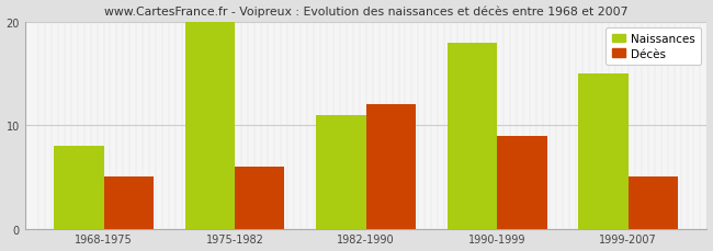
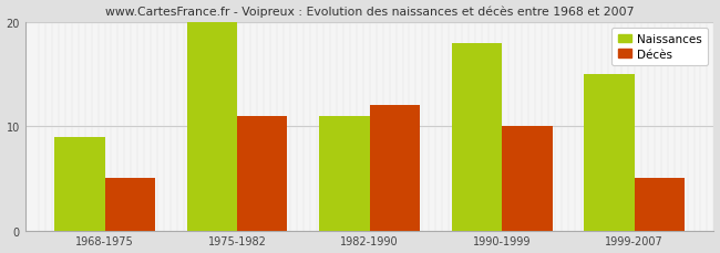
Naissances/1968-1975: 8 -> 9
Décès/1975-1982: 6 -> 11
Décès/1990-1999: 9 -> 10
